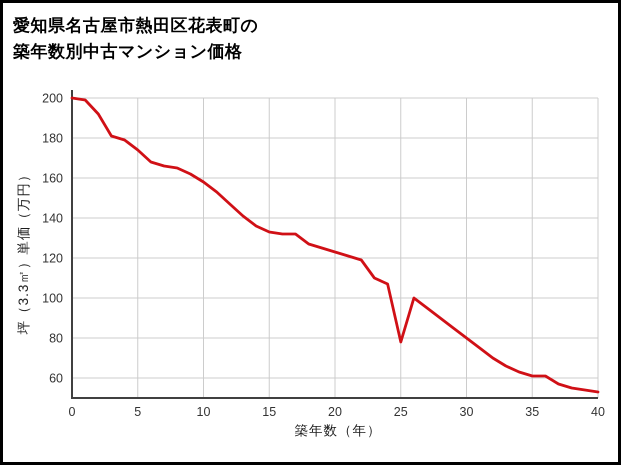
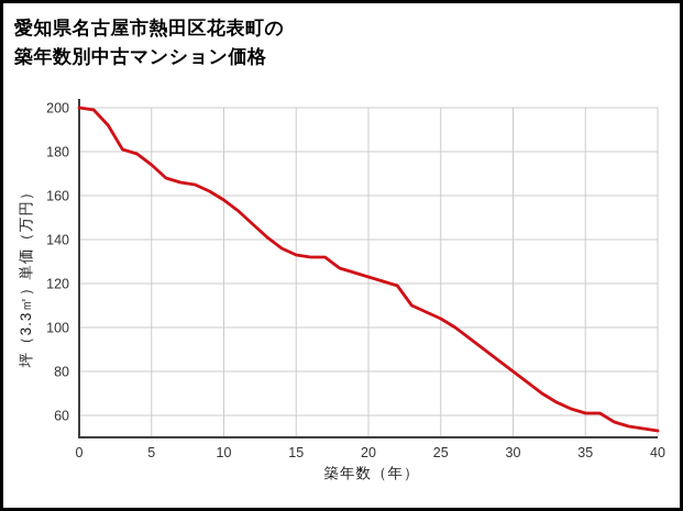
25: 78 -> 104
